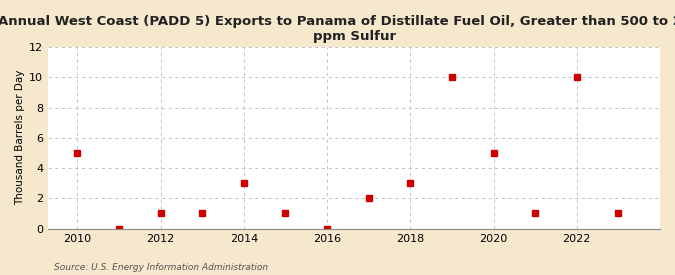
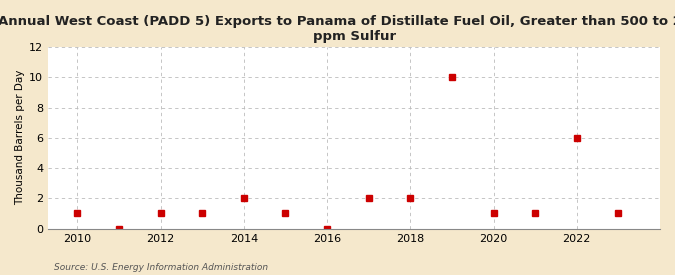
2010: 5 -> 1
2014: 3 -> 2
2018: 3 -> 2
2020: 5 -> 1
2022: 10 -> 6
